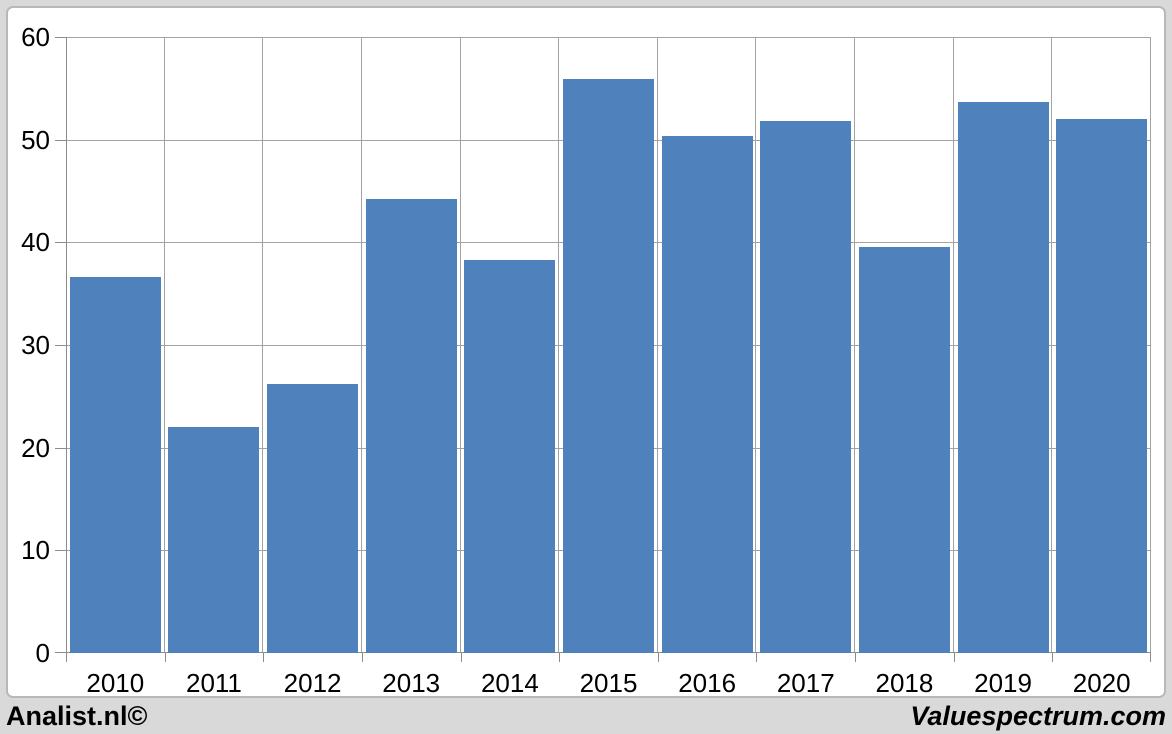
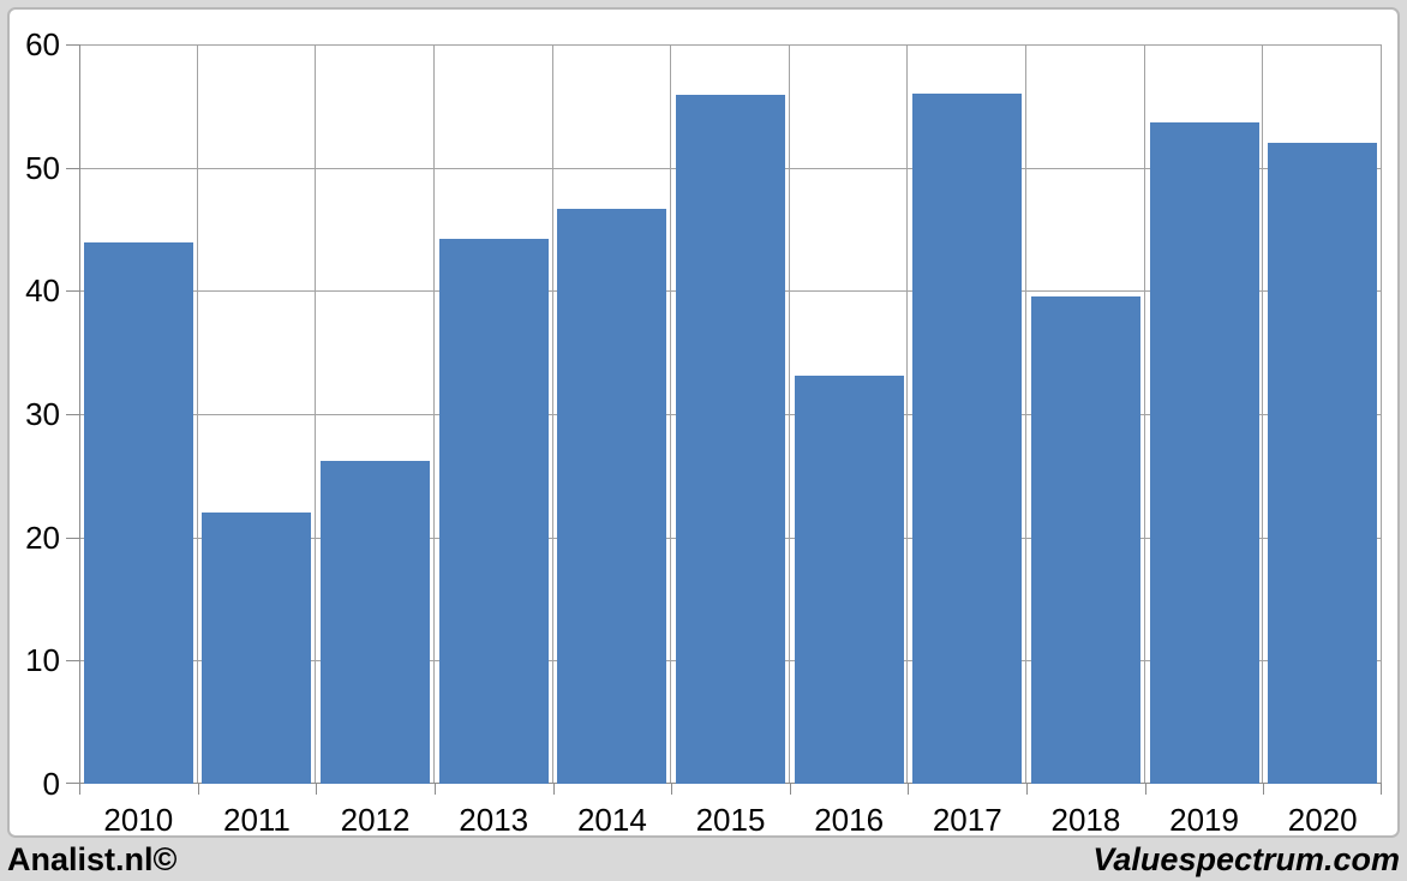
2010: 36.6 -> 43.9
2014: 38.3 -> 46.7
2016: 50.4 -> 33.1
2017: 51.8 -> 56.0
